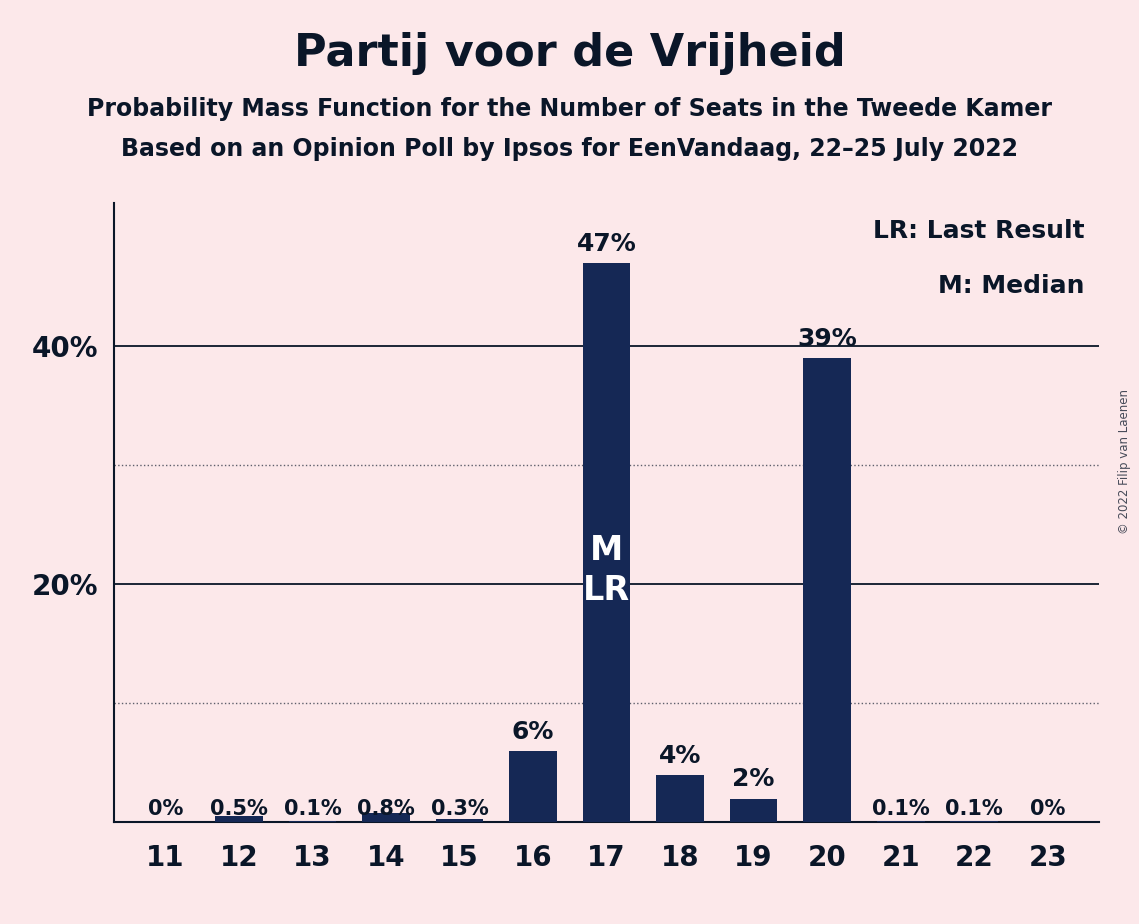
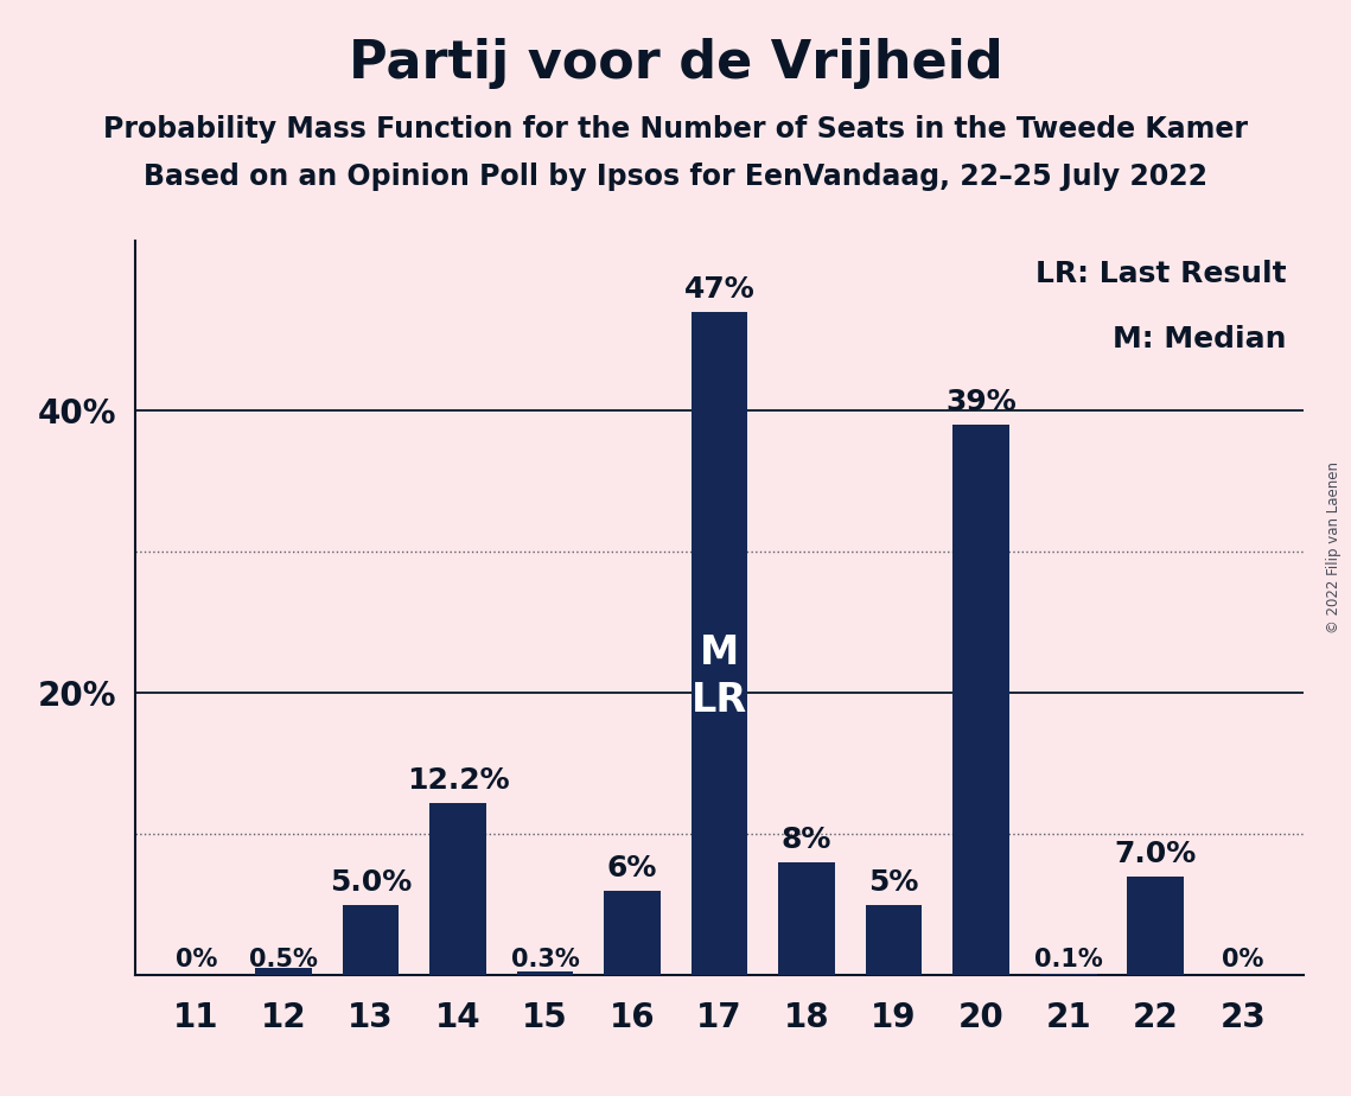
13: 0.1% -> 5.0%
14: 0.8% -> 12.2%
18: 4% -> 8%
19: 2% -> 5%
22: 0.1% -> 7.0%
